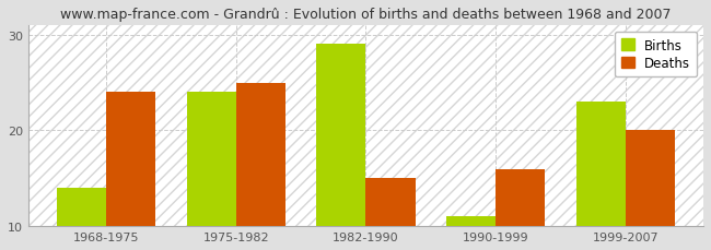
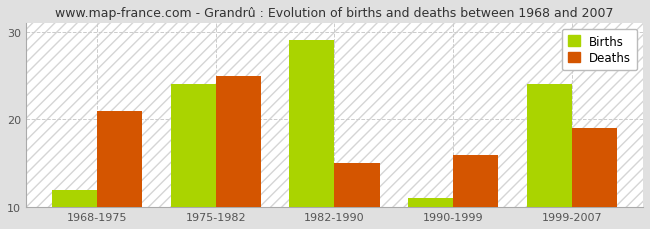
Births/1968-1975: 14 -> 12
Deaths/1968-1975: 24 -> 21
Births/1999-2007: 23 -> 24
Deaths/1999-2007: 20 -> 19
